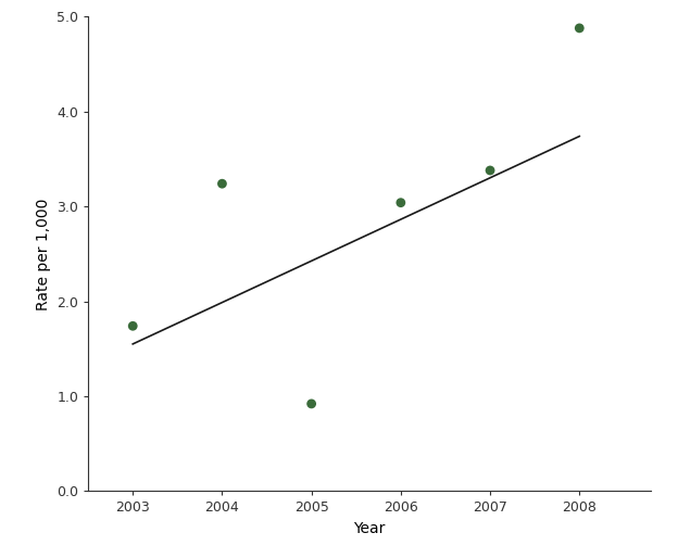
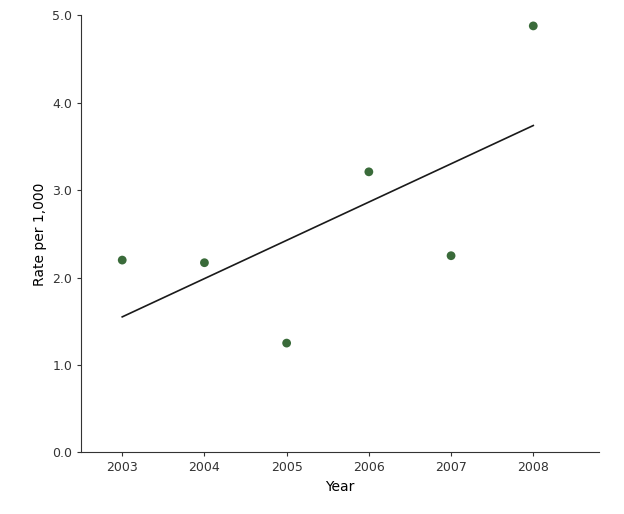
2003: 1.74 -> 2.20
2004: 3.24 -> 2.17
2005: 0.92 -> 1.25
2006: 3.04 -> 3.21
2007: 3.38 -> 2.25
